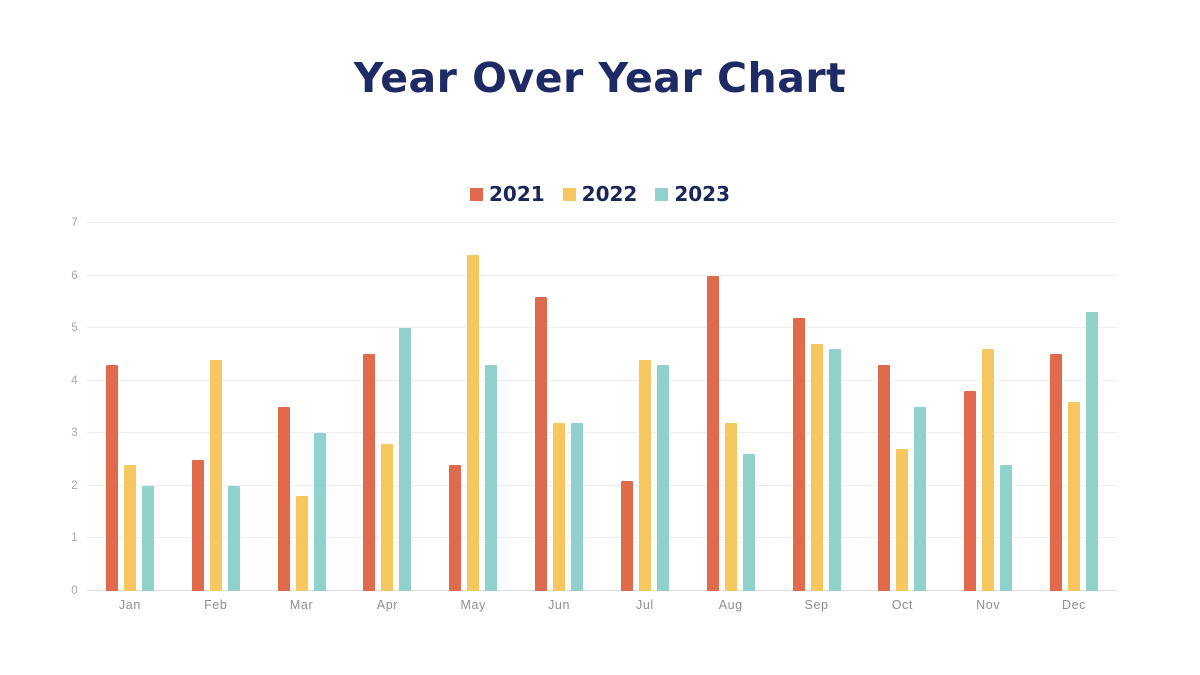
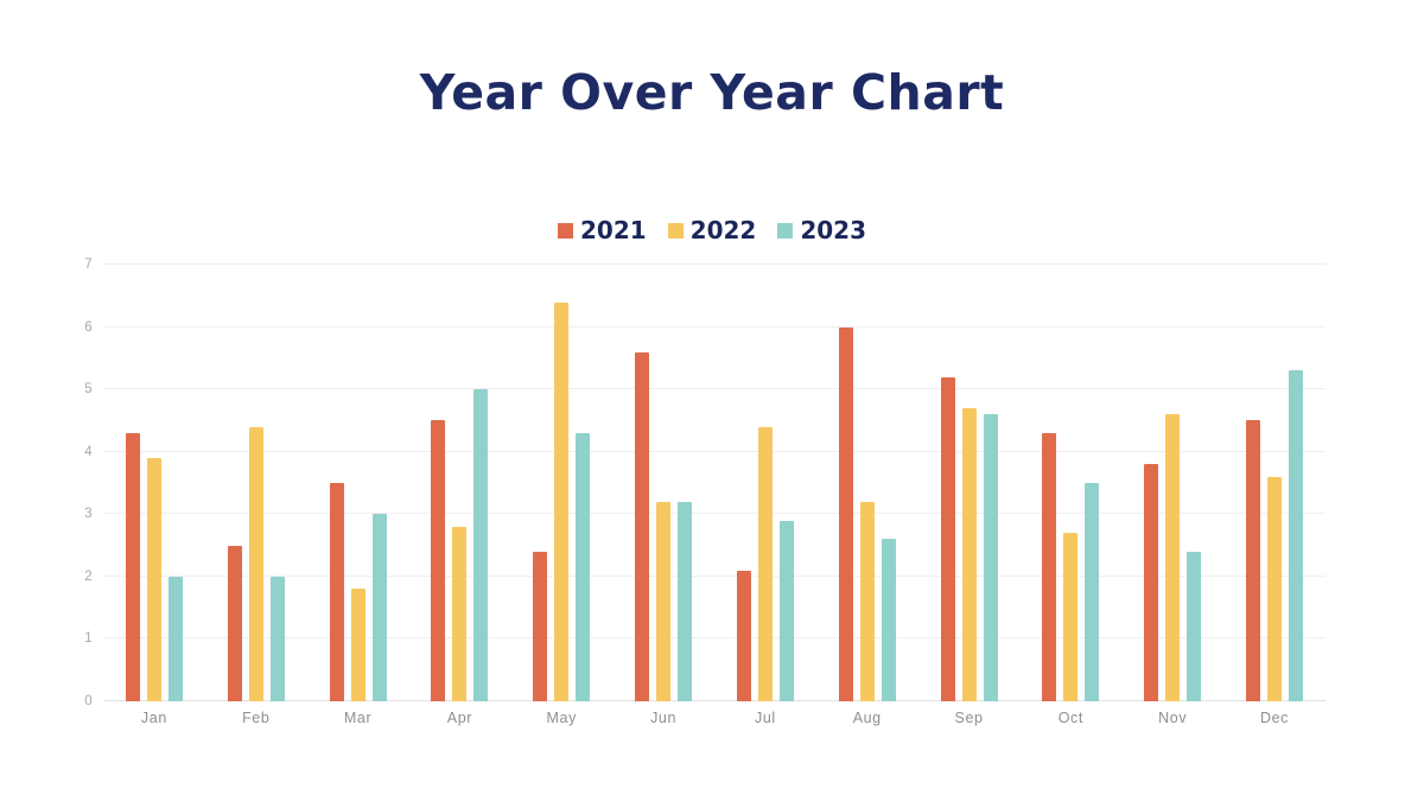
2022/Jan: 2.4 -> 3.9
2023/Jul: 4.3 -> 2.9
